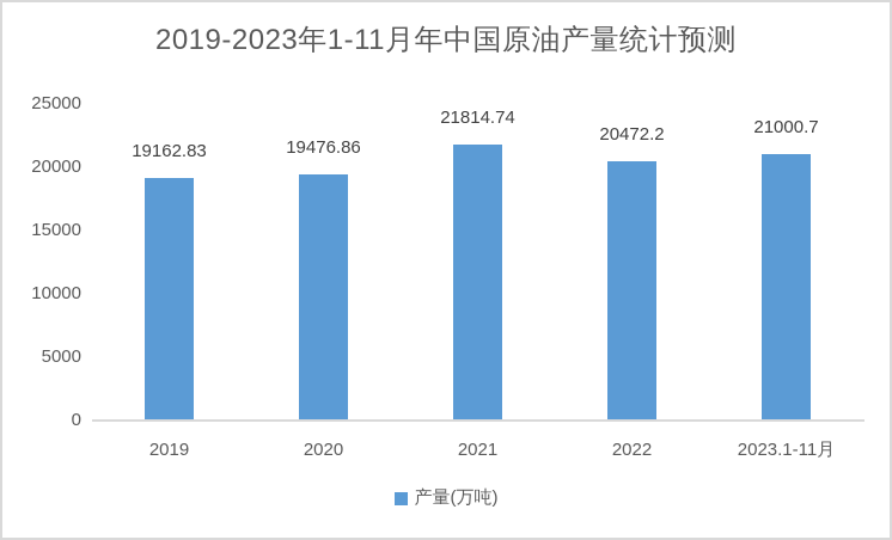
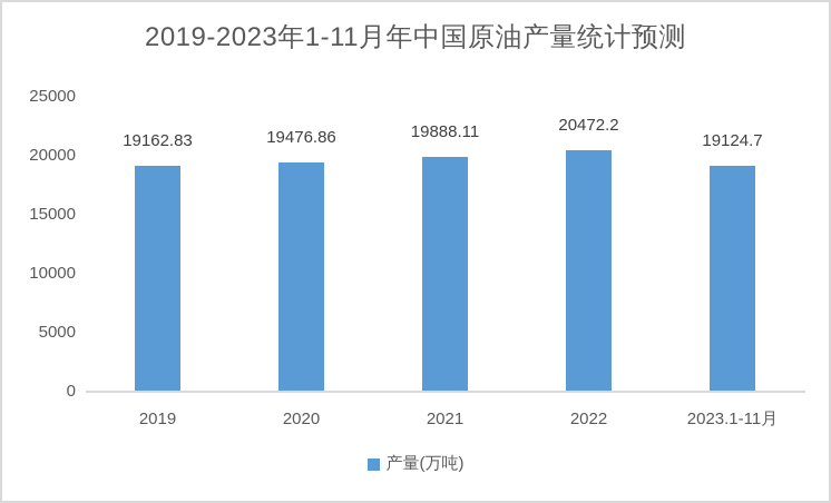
2021: 21814.74 -> 19888.11
2023.1-11月: 21000.7 -> 19124.7
